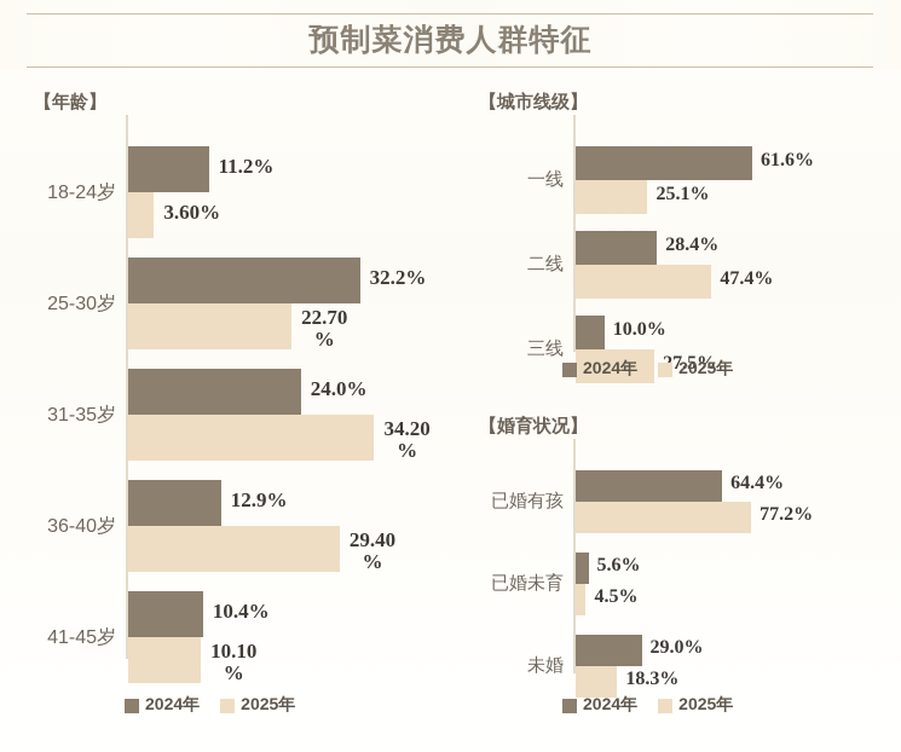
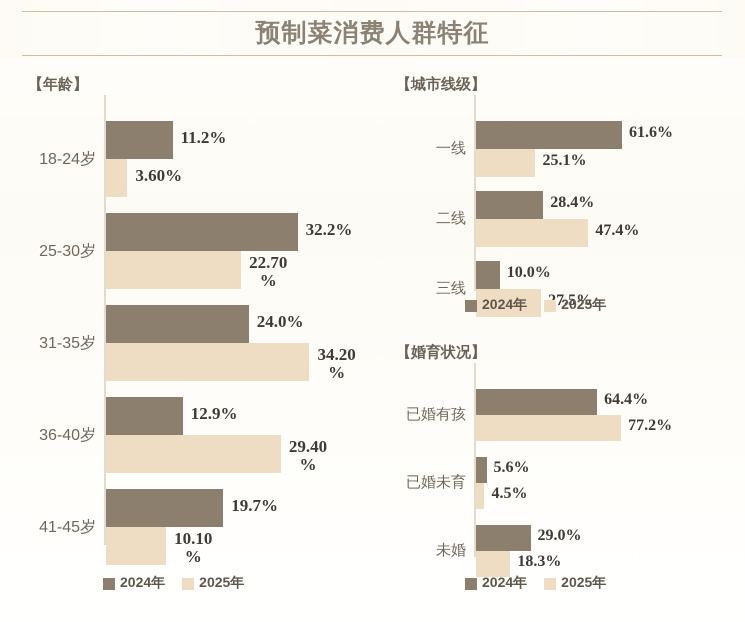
【年龄】/2024年/41-45岁: 10.4% -> 19.7%
